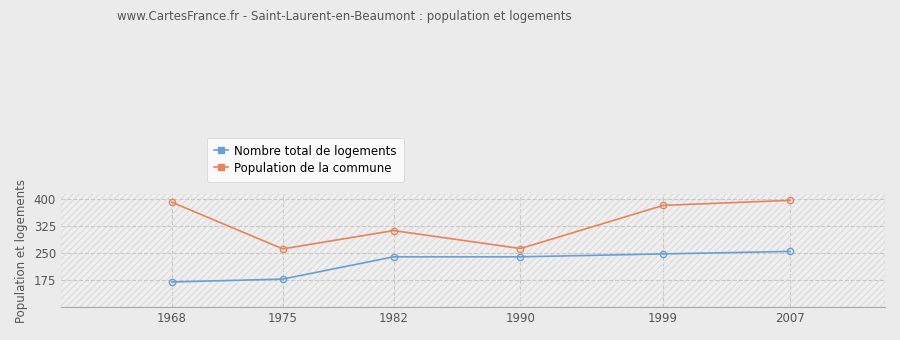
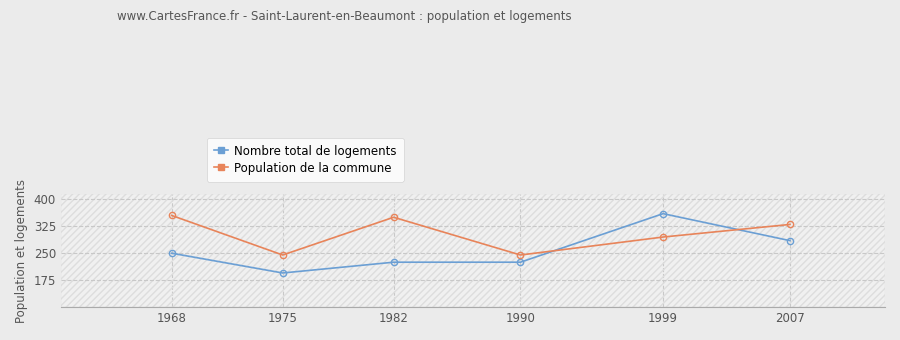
Nombre total de logements/1968: 170 -> 250
Population de la commune/1968: 392 -> 355
Nombre total de logements/1975: 178 -> 195
Population de la commune/1975: 262 -> 245
Nombre total de logements/1982: 240 -> 225
Population de la commune/1982: 313 -> 350
Nombre total de logements/1990: 240 -> 225
Population de la commune/1990: 263 -> 245
Nombre total de logements/1999: 248 -> 360
Population de la commune/1999: 383 -> 295
Nombre total de logements/2007: 255 -> 285
Population de la commune/2007: 397 -> 330
